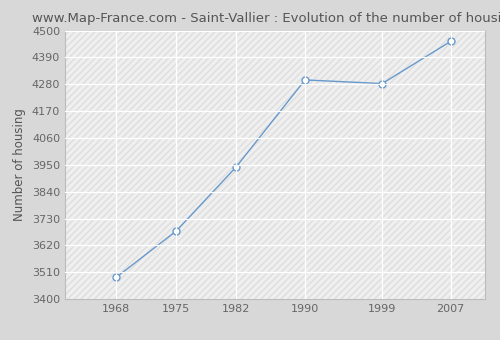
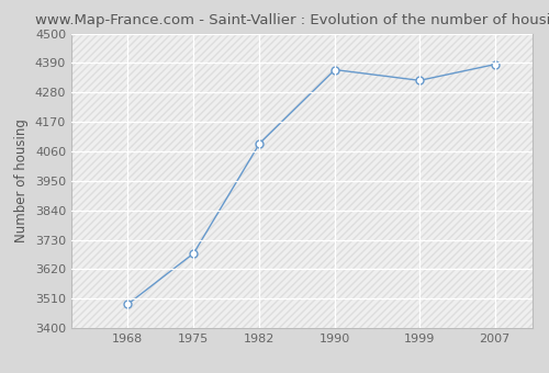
1982: 3943 -> 4090
1990: 4298 -> 4365
1999: 4283 -> 4325
2007: 4456 -> 4385
